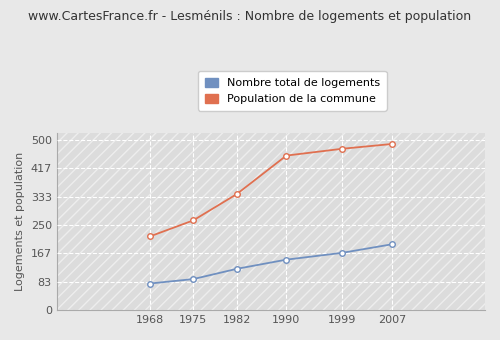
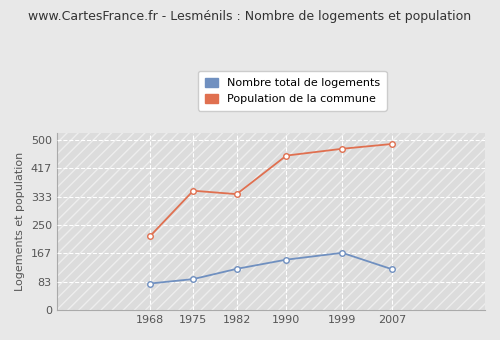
Population de la commune/1975: 263 -> 350
Nombre total de logements/2007: 193 -> 120
